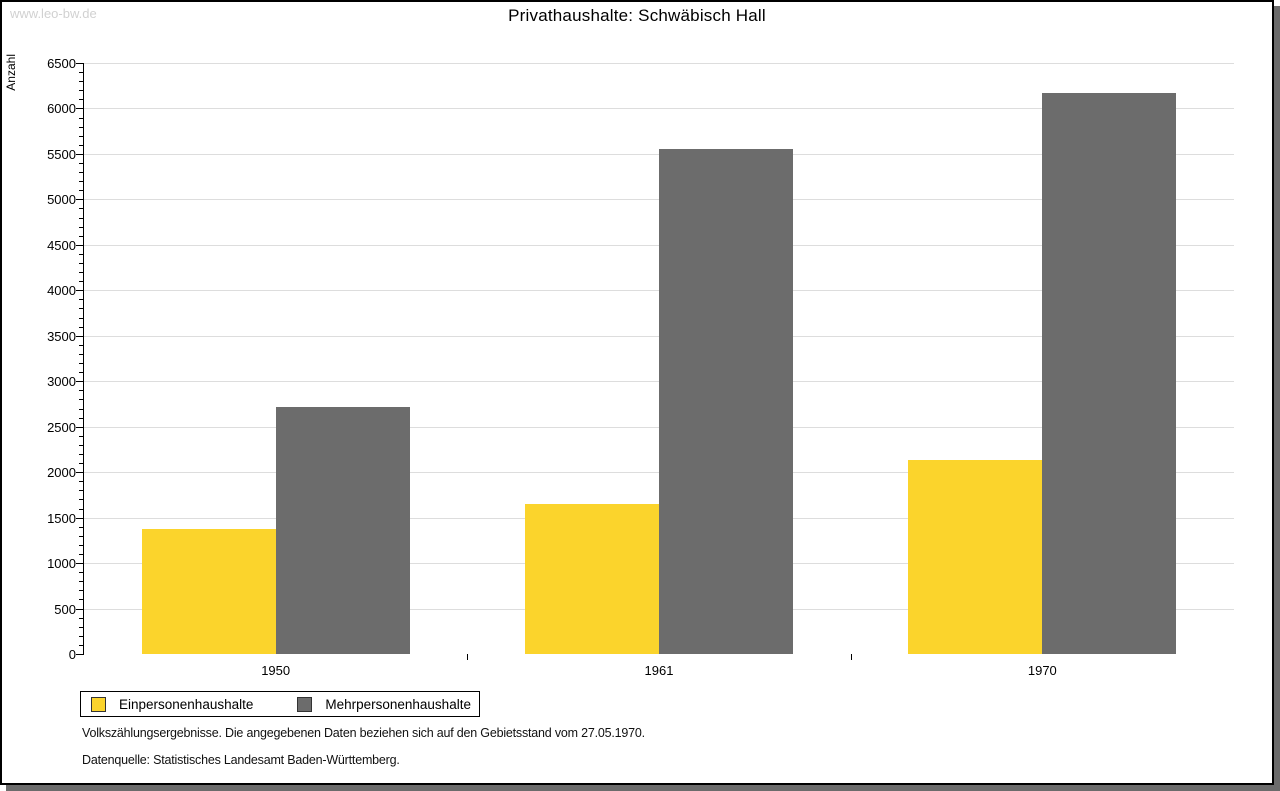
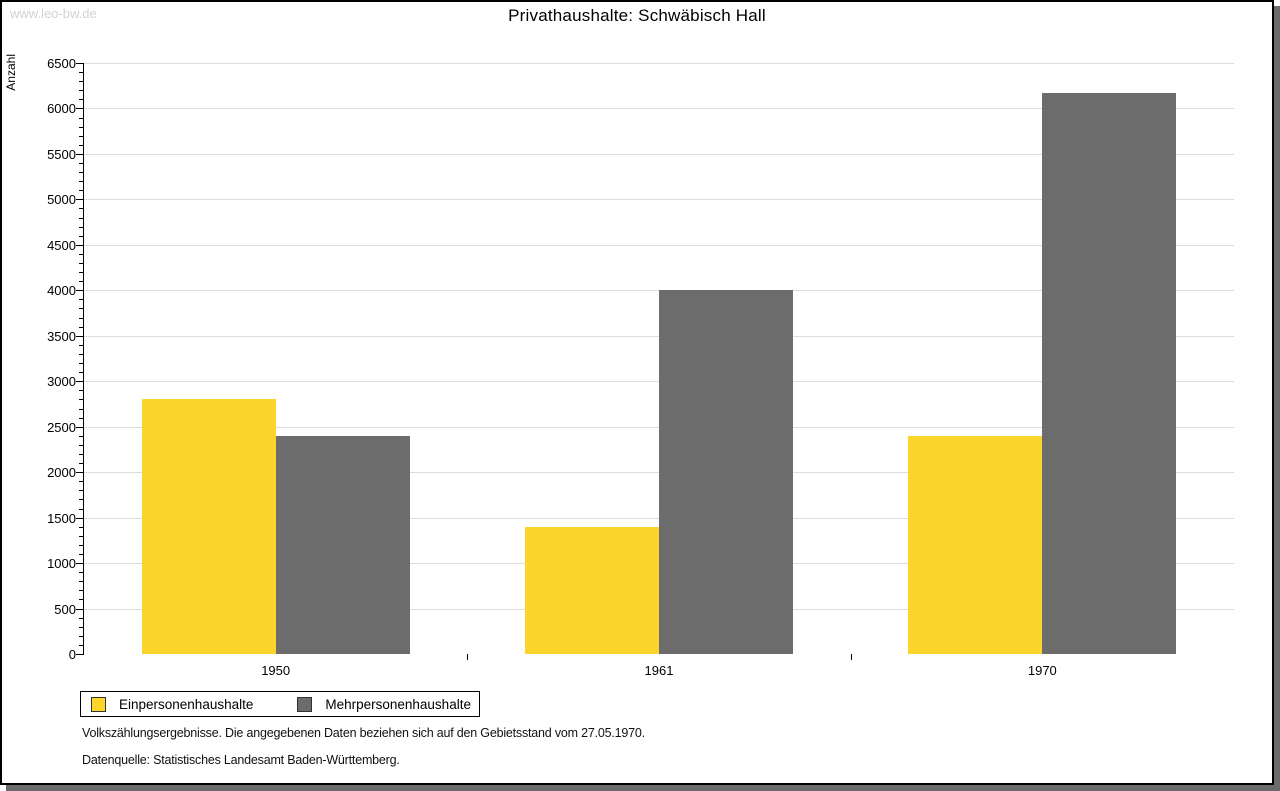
Einpersonenhaushalte/1950: 1400 -> 2800
Mehrpersonenhaushalte/1950: 2700 -> 2400
Einpersonenhaushalte/1961: 1600 -> 1400
Mehrpersonenhaushalte/1961: 5600 -> 4000
Einpersonenhaushalte/1970: 2100 -> 2400
